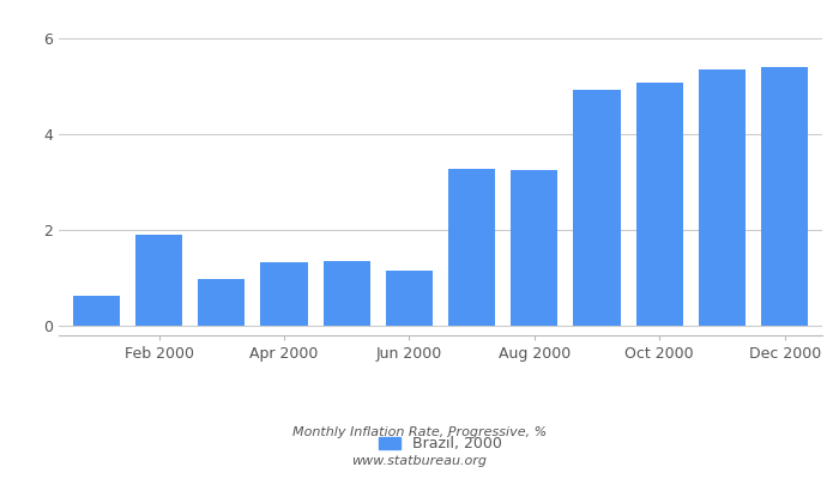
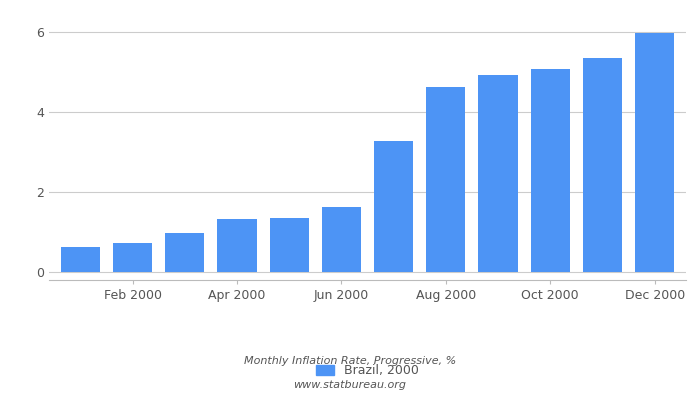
Feb 2000: 1.90 -> 0.72
Jun 2000: 1.15 -> 1.62
Aug 2000: 3.25 -> 4.63
Dec 2000: 5.40 -> 5.97
